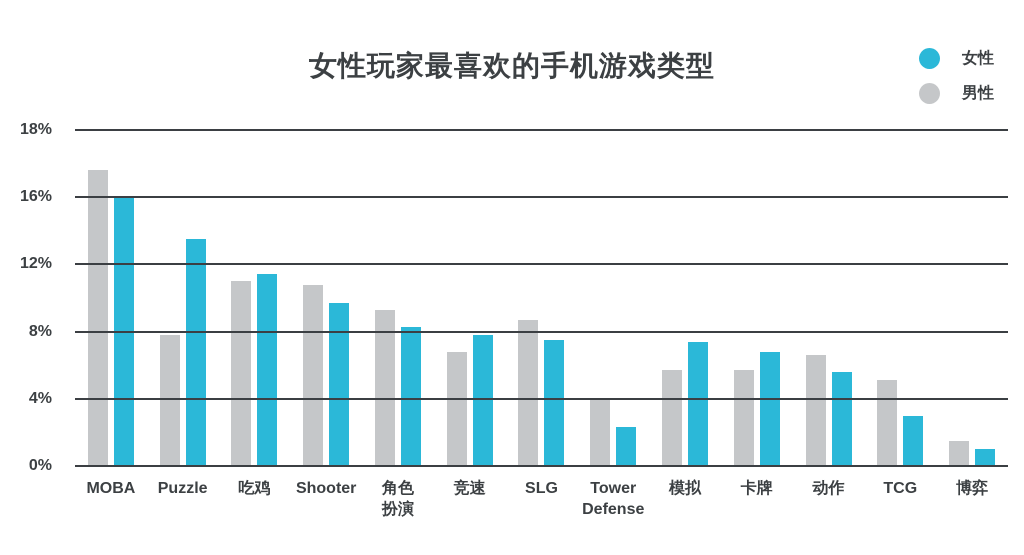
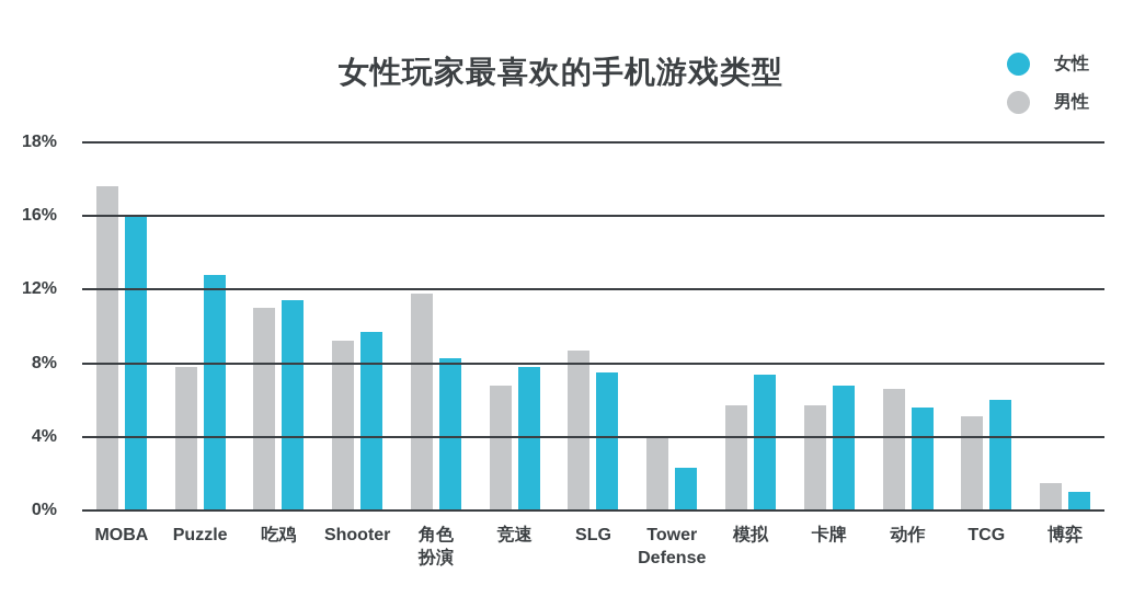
女性/Puzzle: 13.5% -> 12.8%
男性/Shooter: 10.8% -> 9.2%
男性/角色扮演: 9.3% -> 11.8%
女性/TCG: 3.0% -> 6.0%
